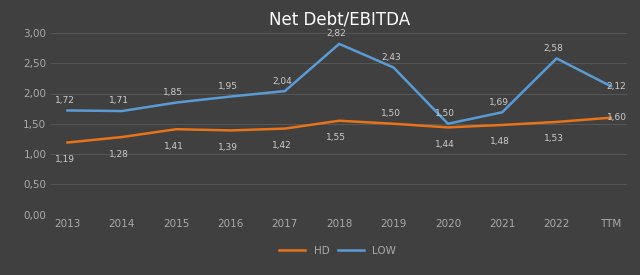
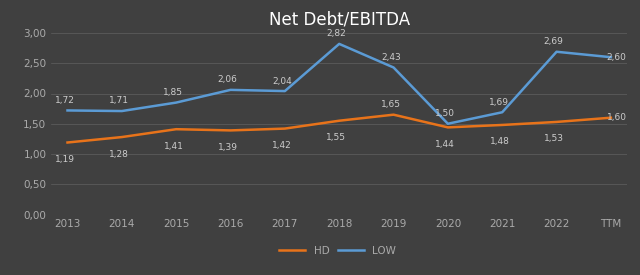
LOW/2016: 1,95 -> 2,06
HD/2019: 1,50 -> 1,65
LOW/2022: 2,58 -> 2,69
LOW/TTM: 2,12 -> 2,60
